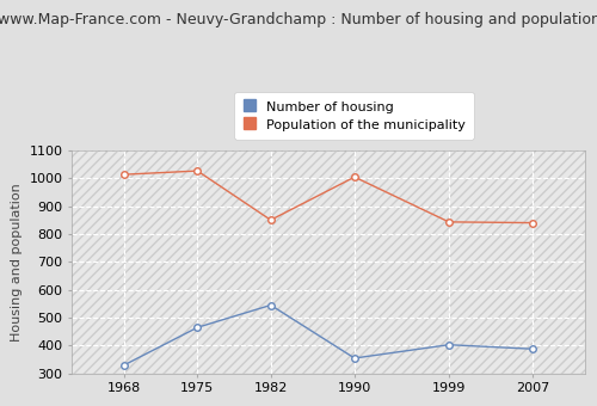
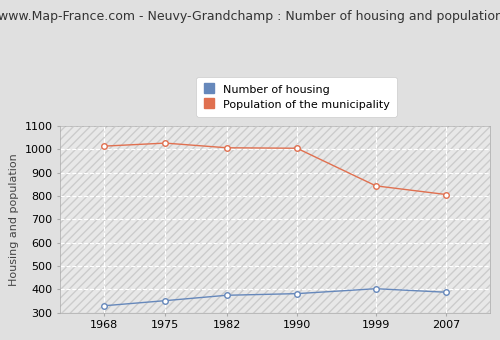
Number of housing/1975: 465 -> 352
Number of housing/1982: 545 -> 375
Population of the municipality/1982: 850 -> 1006
Number of housing/1990: 355 -> 382
Population of the municipality/2007: 840 -> 806
